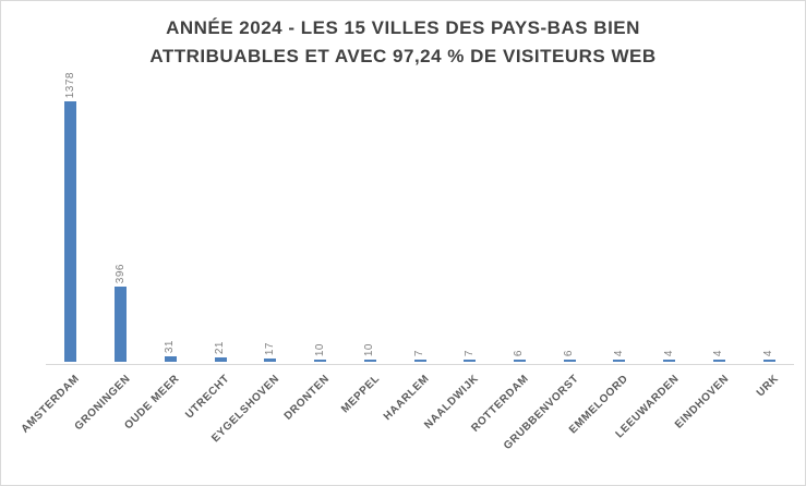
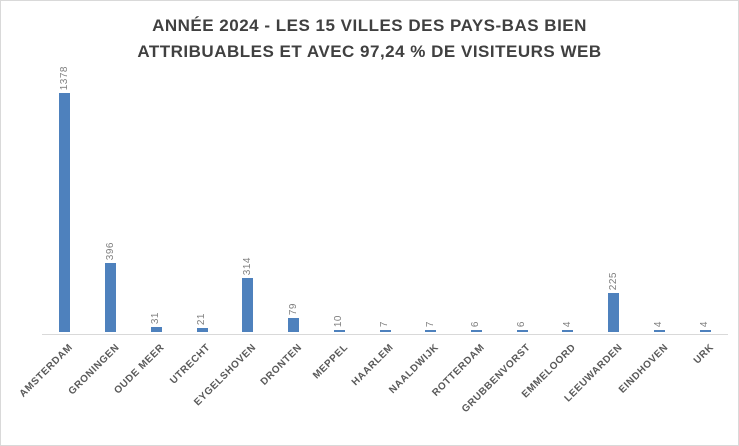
EYGELSHOVEN: 17 -> 314
DRONTEN: 10 -> 79
LEEUWARDEN: 4 -> 225
